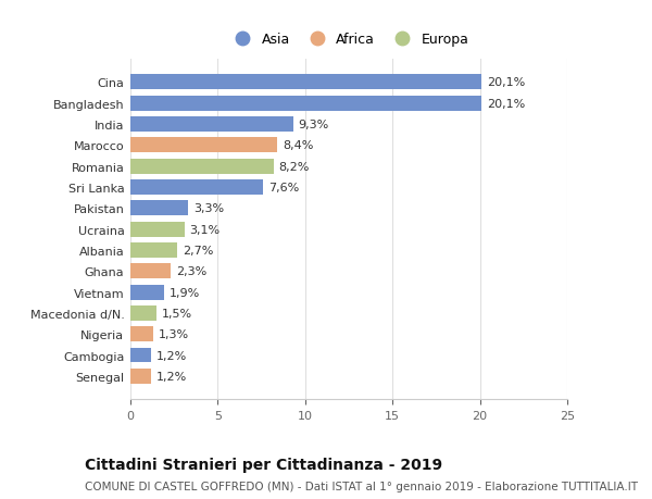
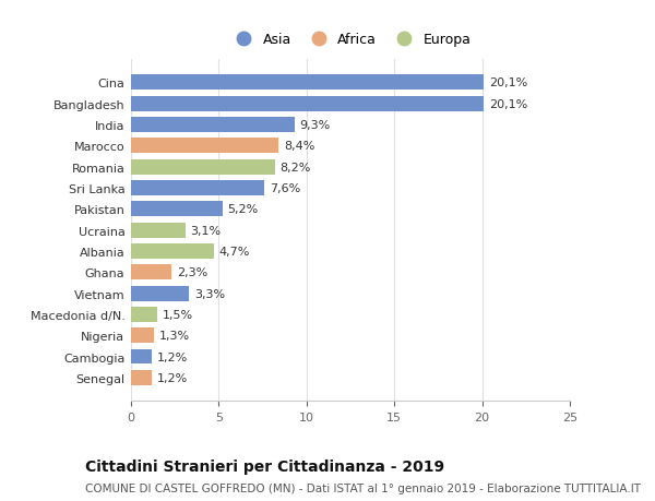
Pakistan: 3,3% -> 5,2%
Albania: 2,7% -> 4,7%
Vietnam: 1,9% -> 3,3%
